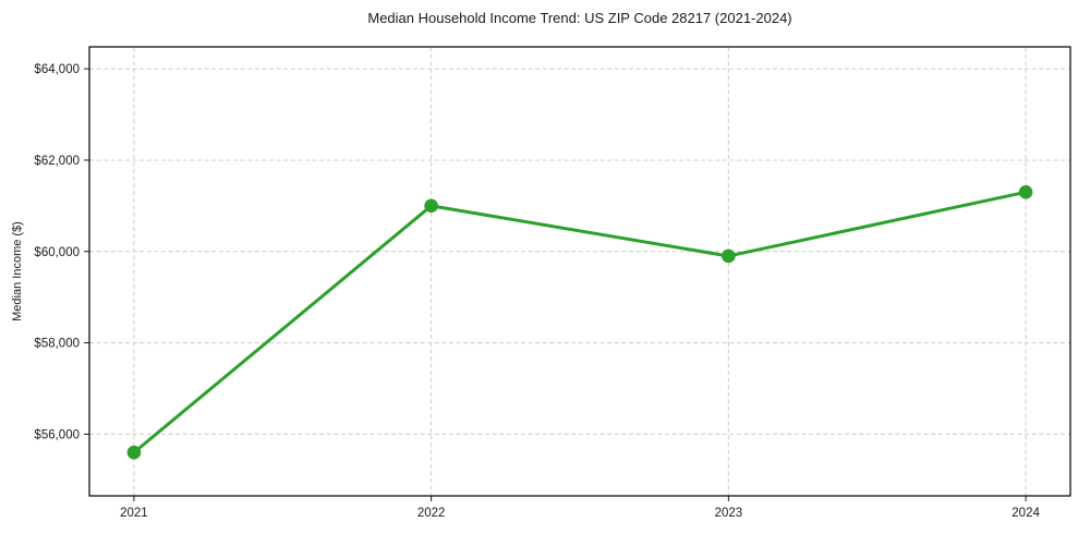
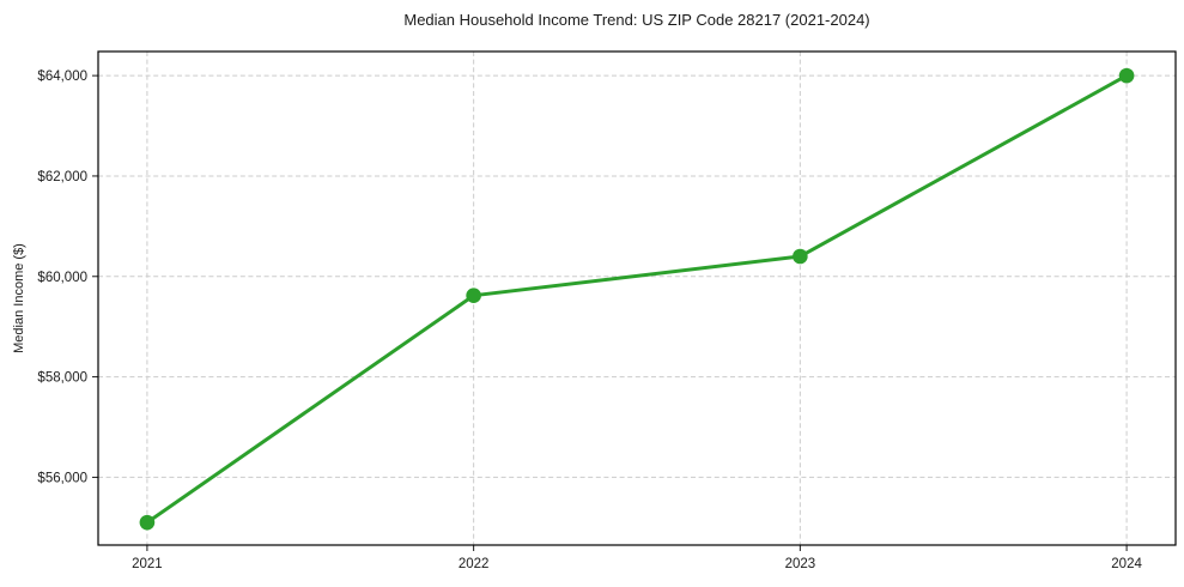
2021: $55600 -> $55100
2022: $61000 -> $59600
2023: $59900 -> $60400
2024: $61300 -> $64000
